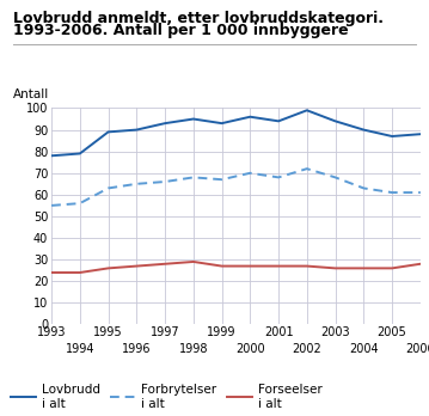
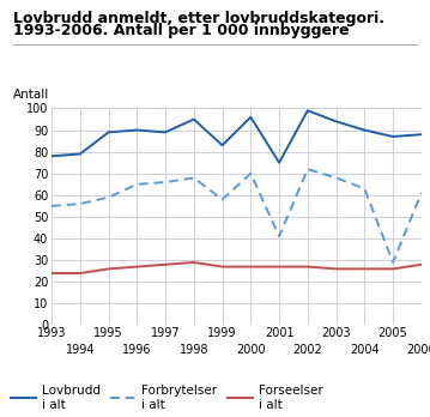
Forbrytelser i alt/1995: 63 -> 59
Lovbrudd i alt/1997: 93 -> 89
Lovbrudd i alt/1999: 93 -> 83
Forbrytelser i alt/1999: 67 -> 58
Lovbrudd i alt/2001: 94 -> 75
Forbrytelser i alt/2001: 68 -> 41
Forbrytelser i alt/2005: 61 -> 29
